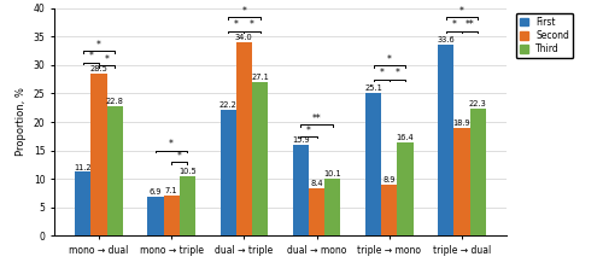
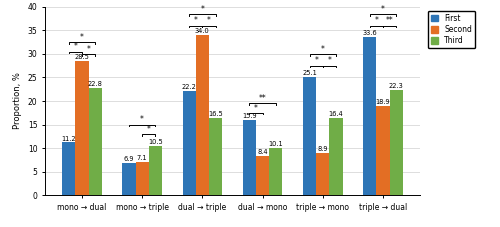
Third/dual → triple: 27.1 -> 16.5
